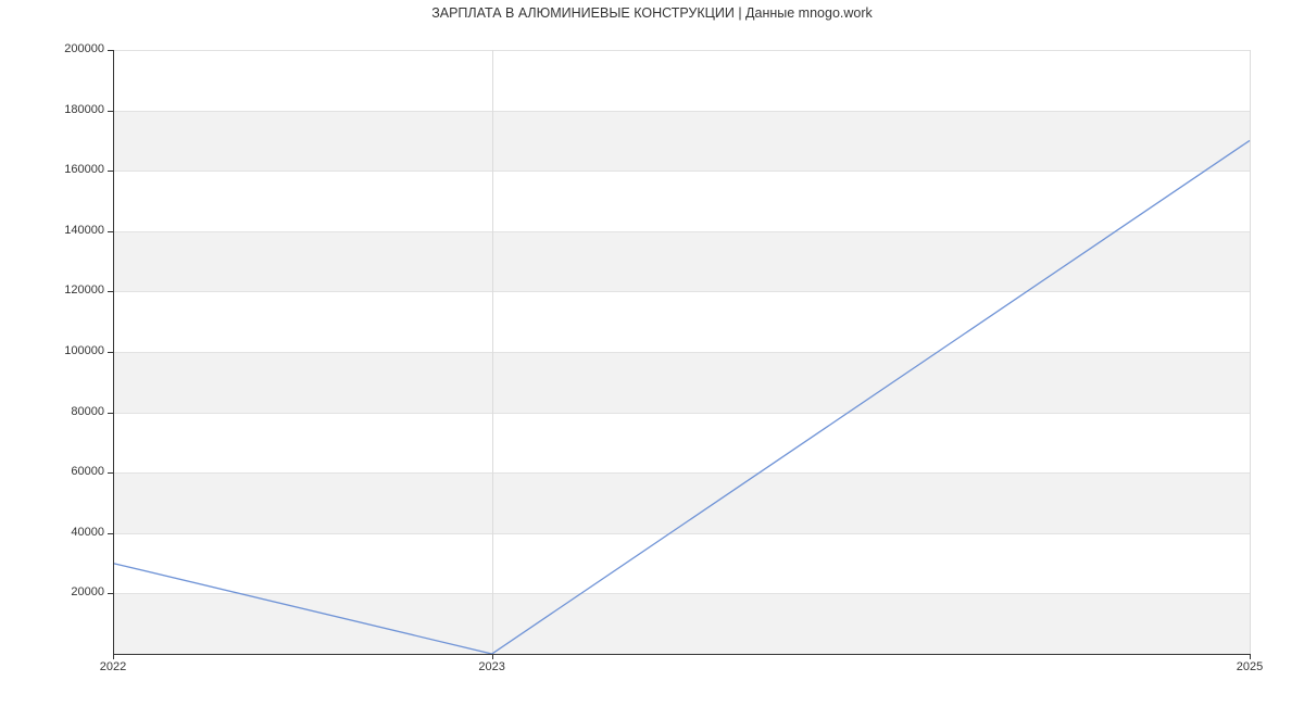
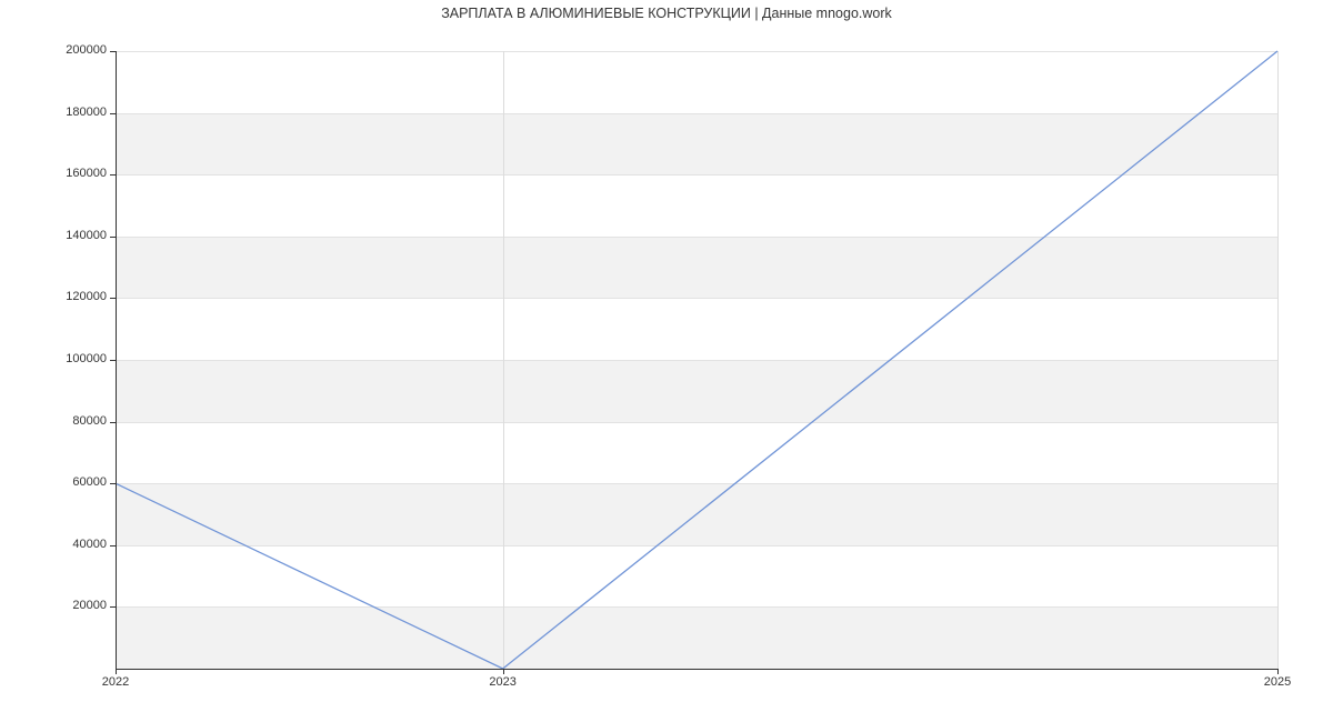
2022: 30000 -> 60000
2025: 170000 -> 200000
